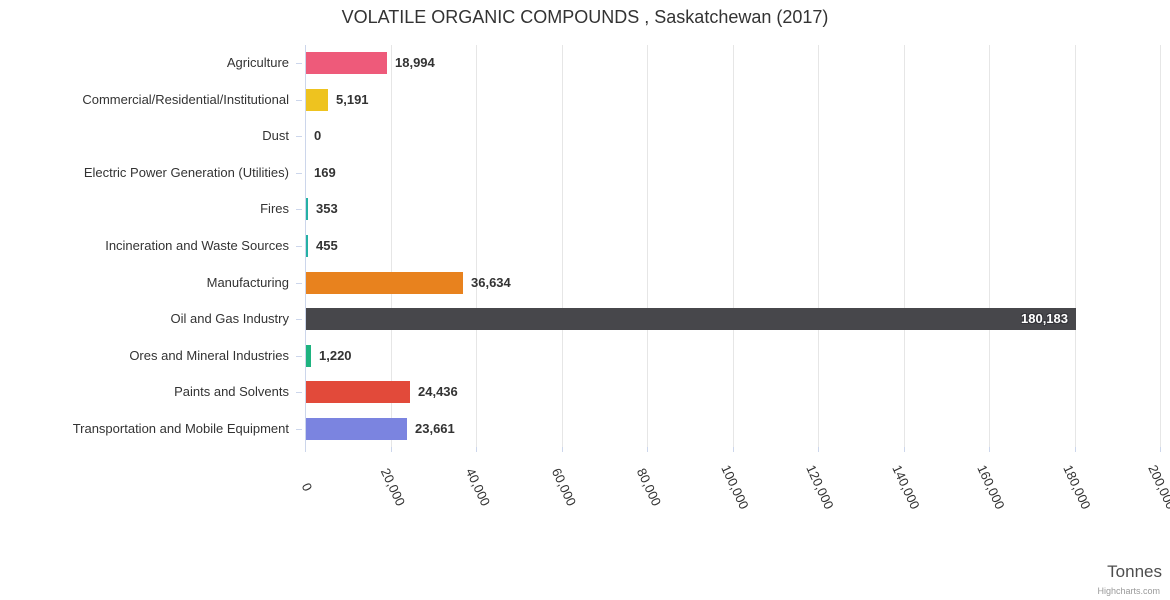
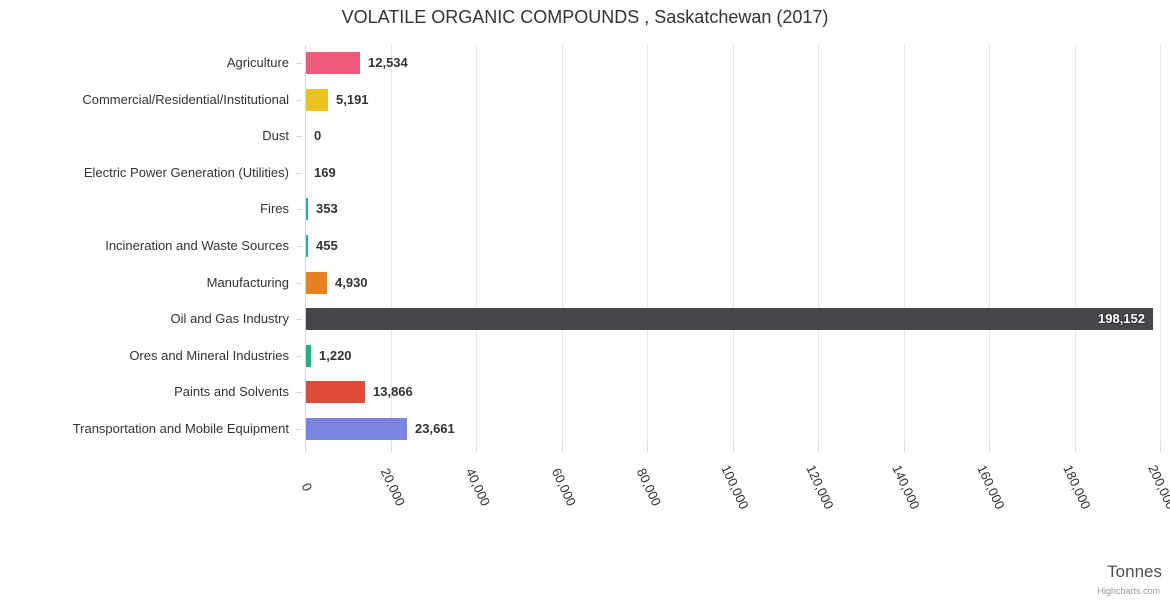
Agriculture: 18,994 -> 12,534
Manufacturing: 36,634 -> 4,930
Oil and Gas Industry: 180,183 -> 198,152
Paints and Solvents: 24,436 -> 13,866
